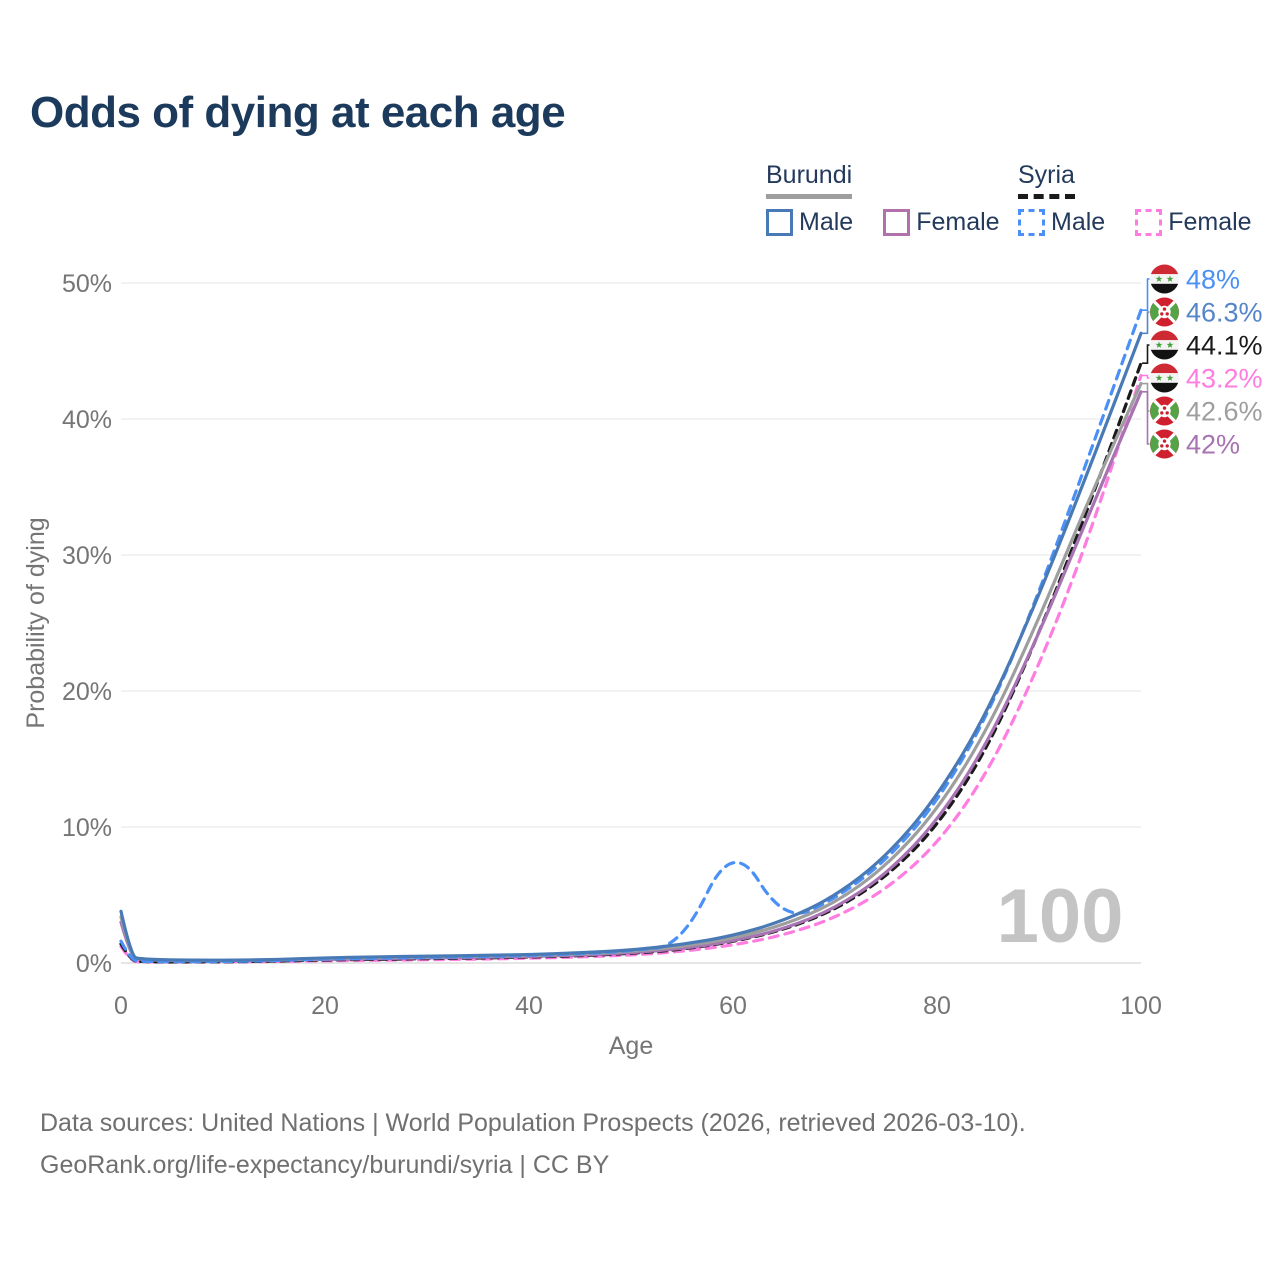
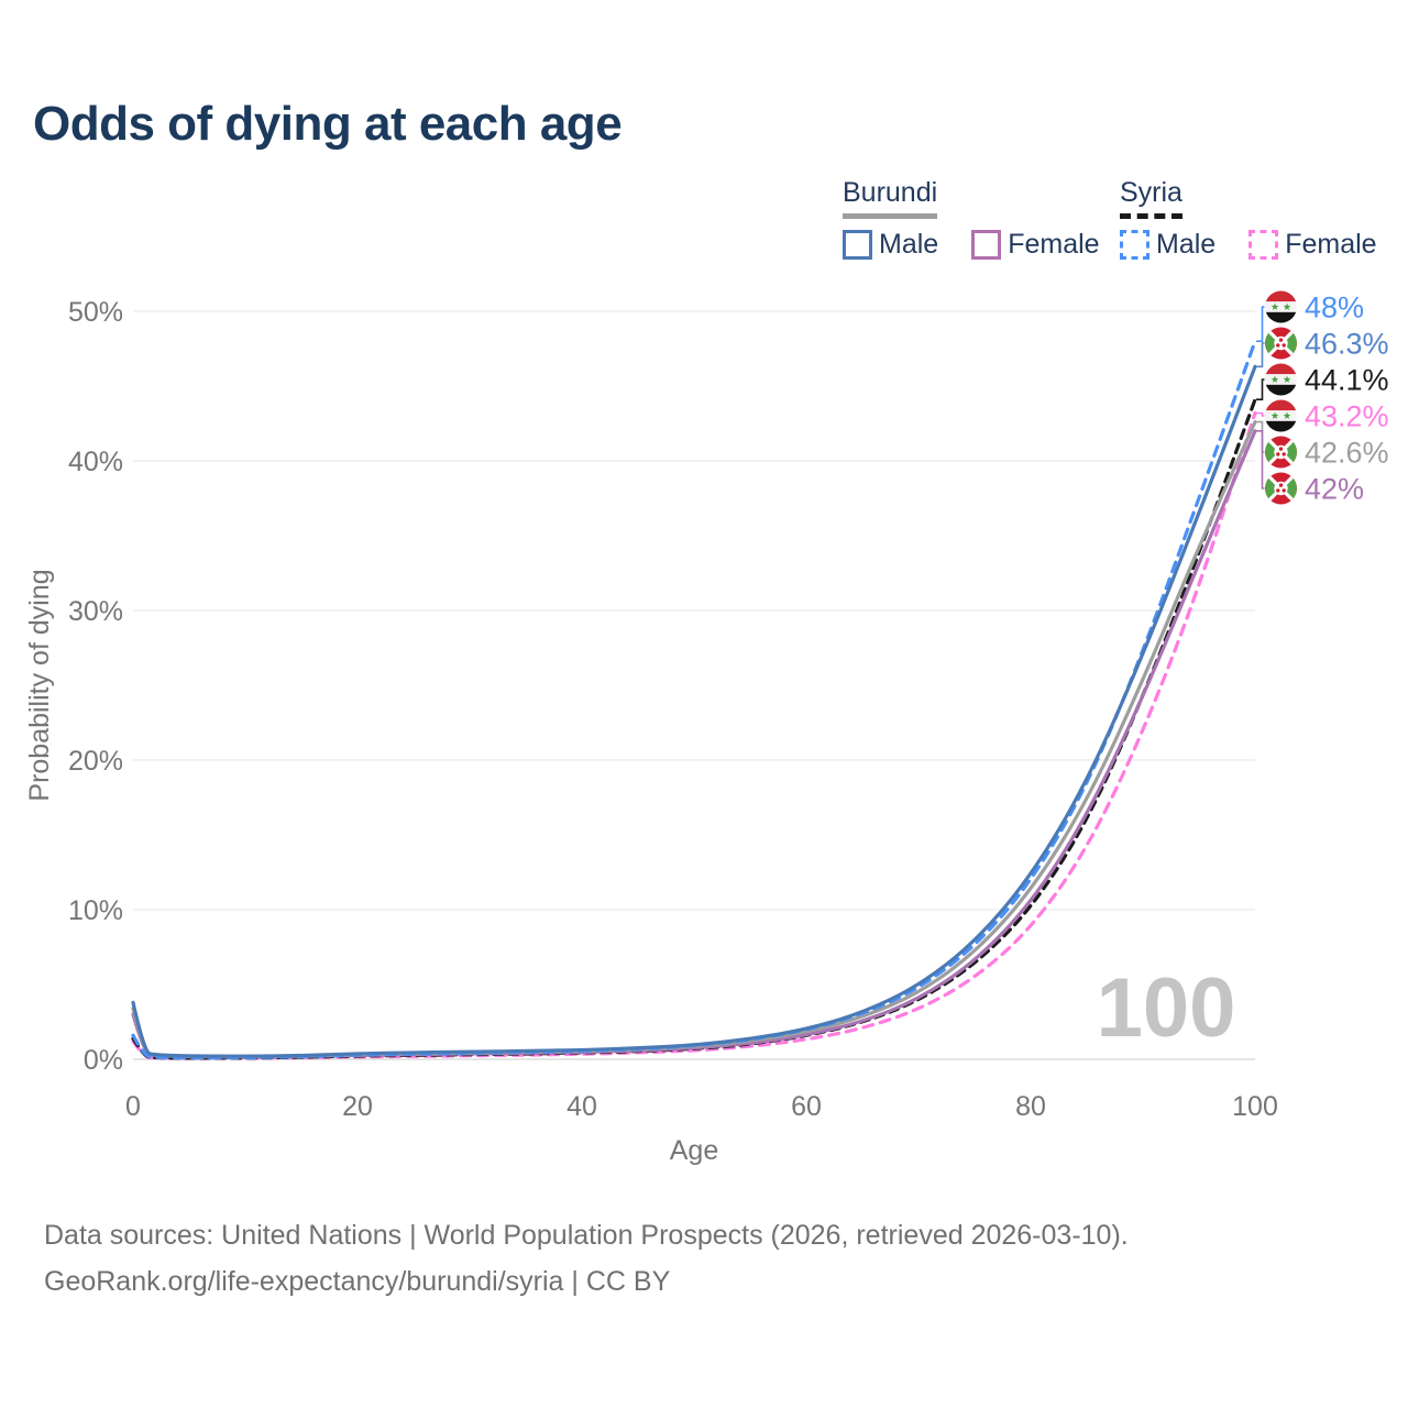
Syria Male/60: 9.1% -> 1.9%
